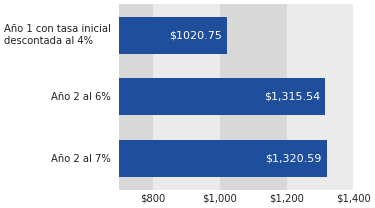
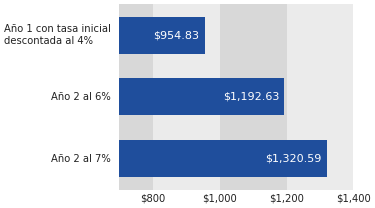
Año 1 con tasa inicial descontada al 4%: $1020.75 -> $954.83
Año 2 al 6%: $1,315.54 -> $1,192.63
